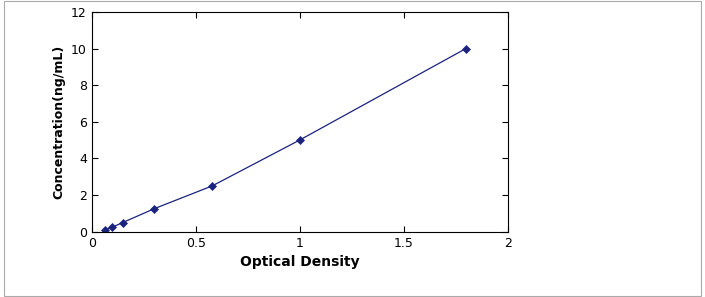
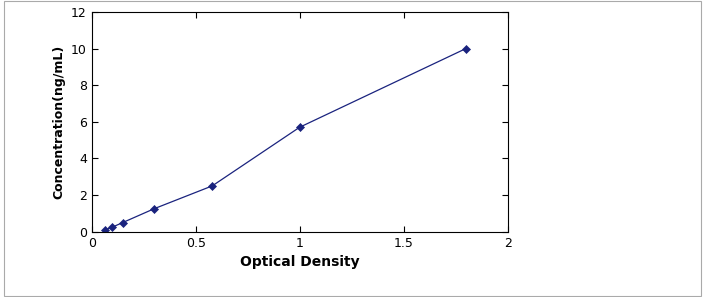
1: 5.0 -> 5.7
